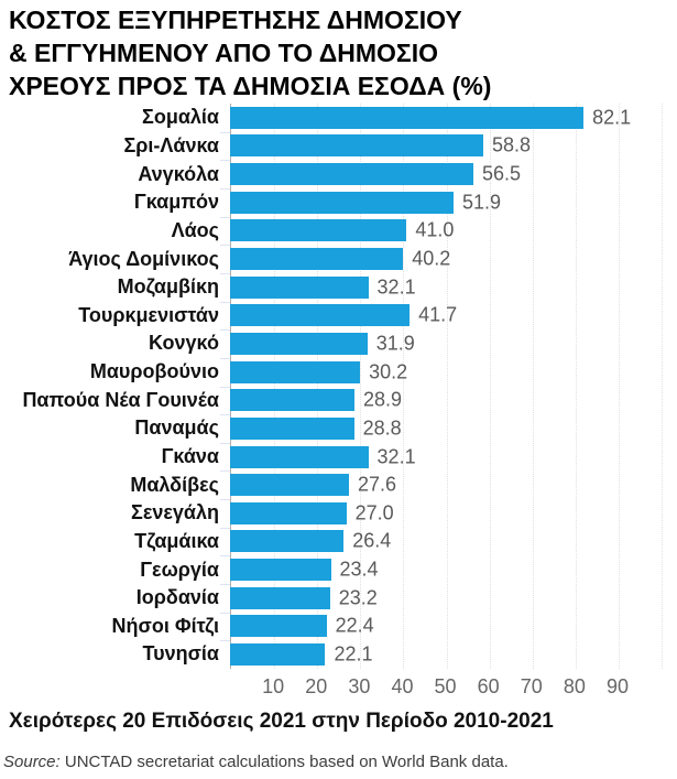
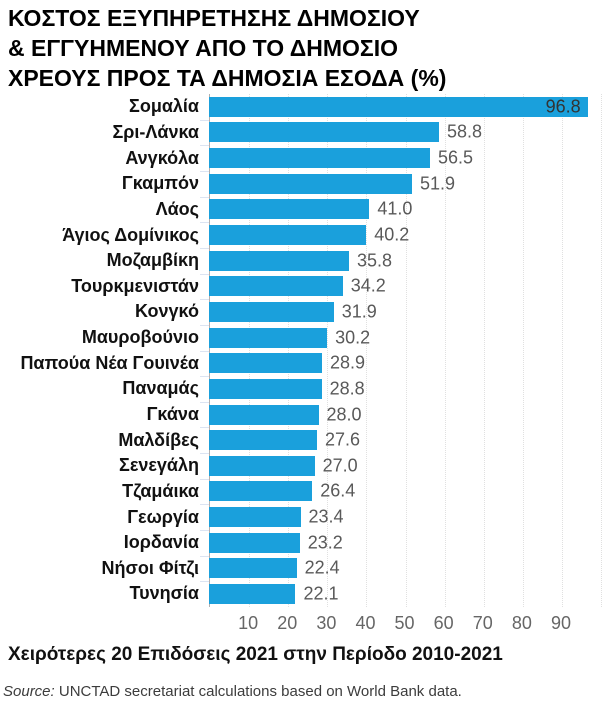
Σομαλία: 82.1 -> 96.8
Μοζαμβίκη: 32.1 -> 35.8
Τουρκμενιστάν: 41.7 -> 34.2
Γκάνα: 32.1 -> 28.0
